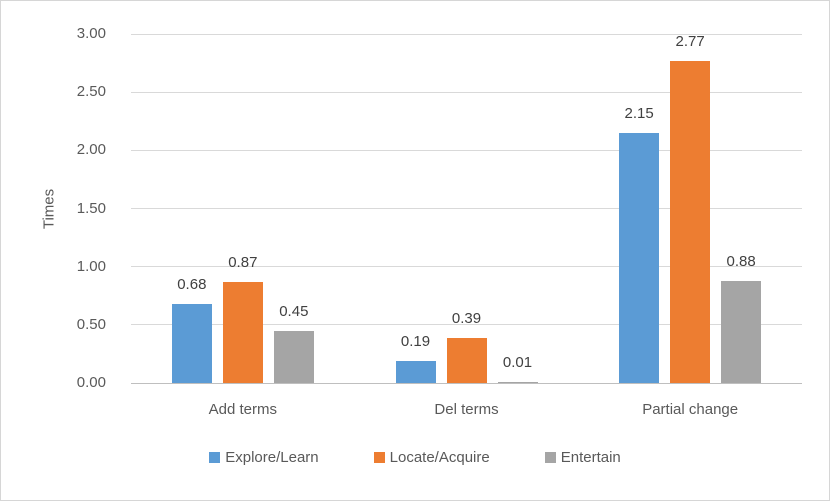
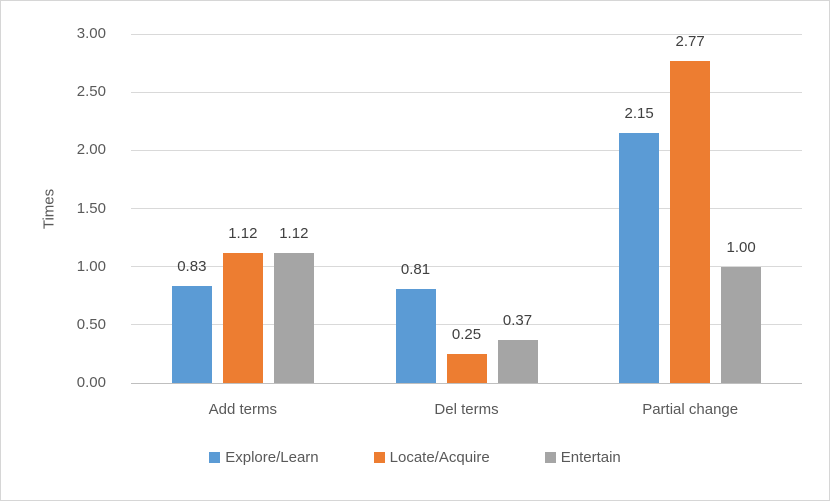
Explore/Learn/Add terms: 0.68 -> 0.83
Locate/Acquire/Add terms: 0.87 -> 1.12
Entertain/Add terms: 0.45 -> 1.12
Explore/Learn/Del terms: 0.19 -> 0.81
Locate/Acquire/Del terms: 0.39 -> 0.25
Entertain/Del terms: 0.01 -> 0.37
Entertain/Partial change: 0.88 -> 1.00
